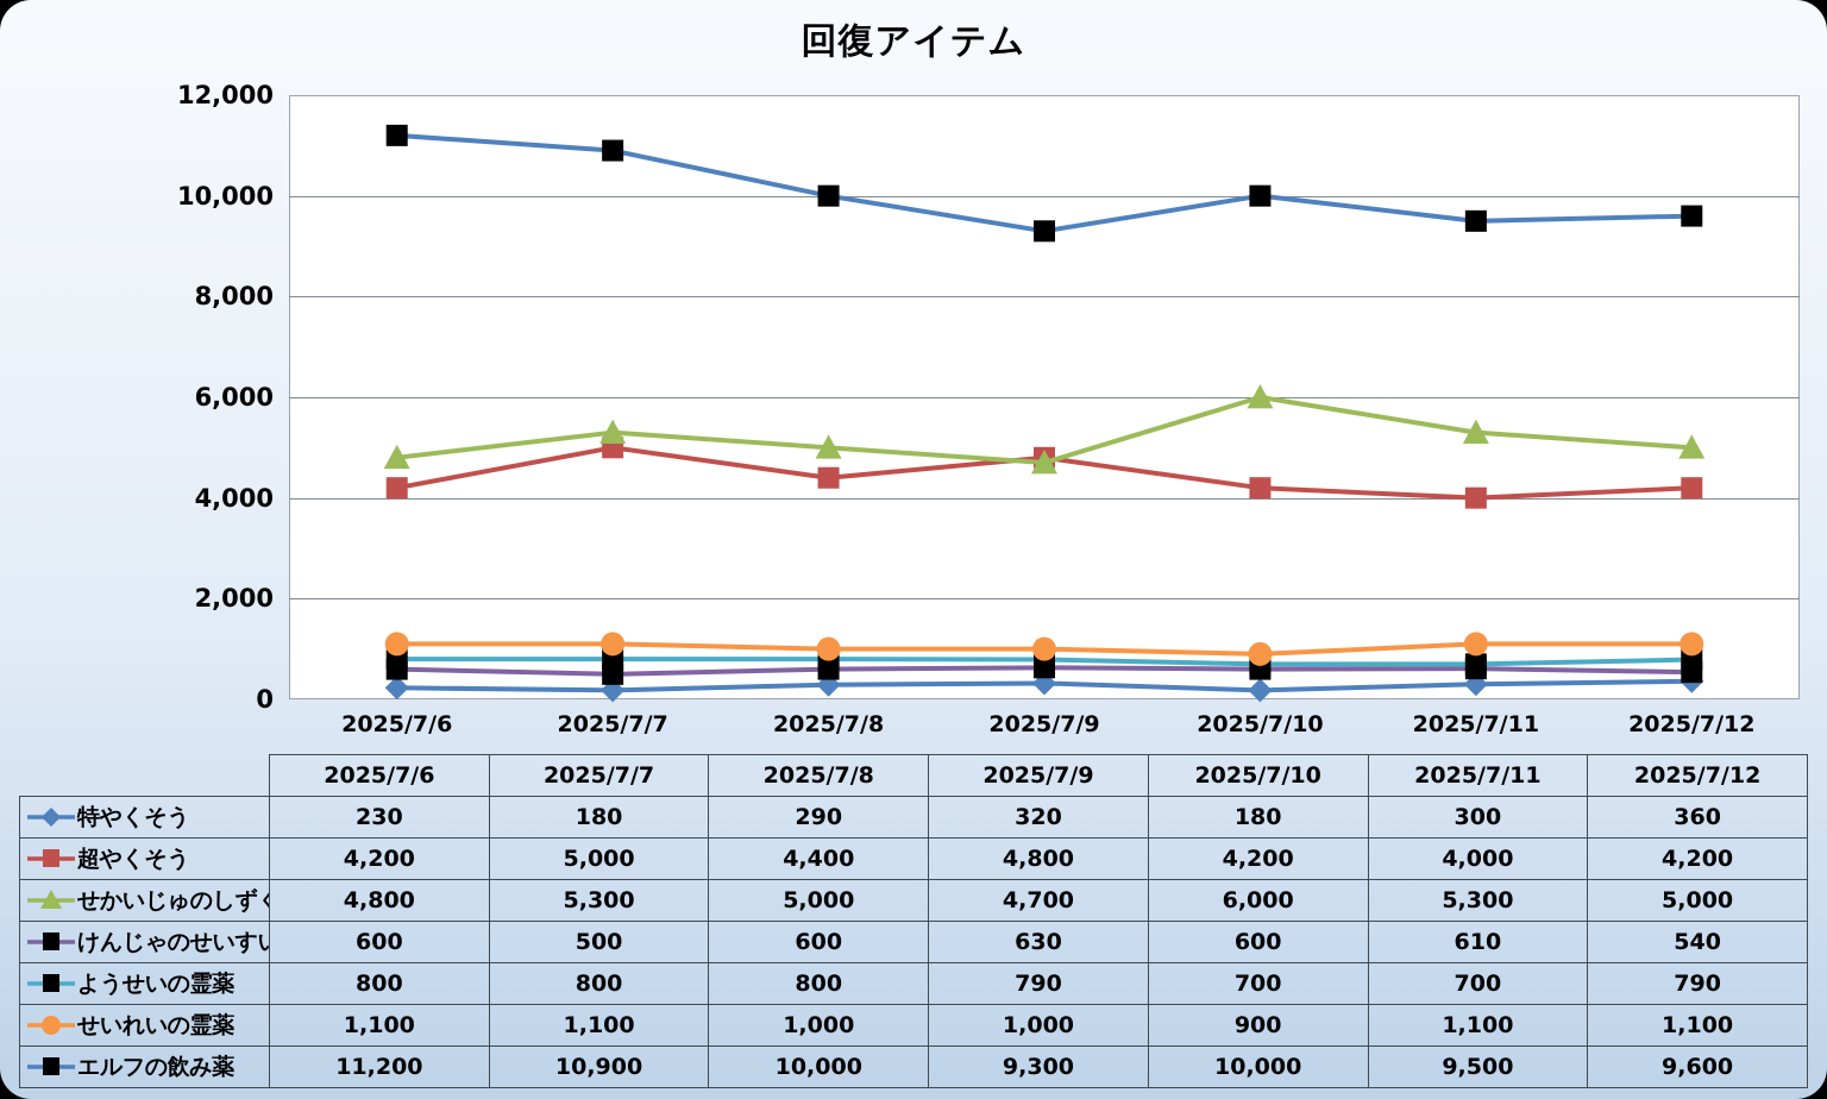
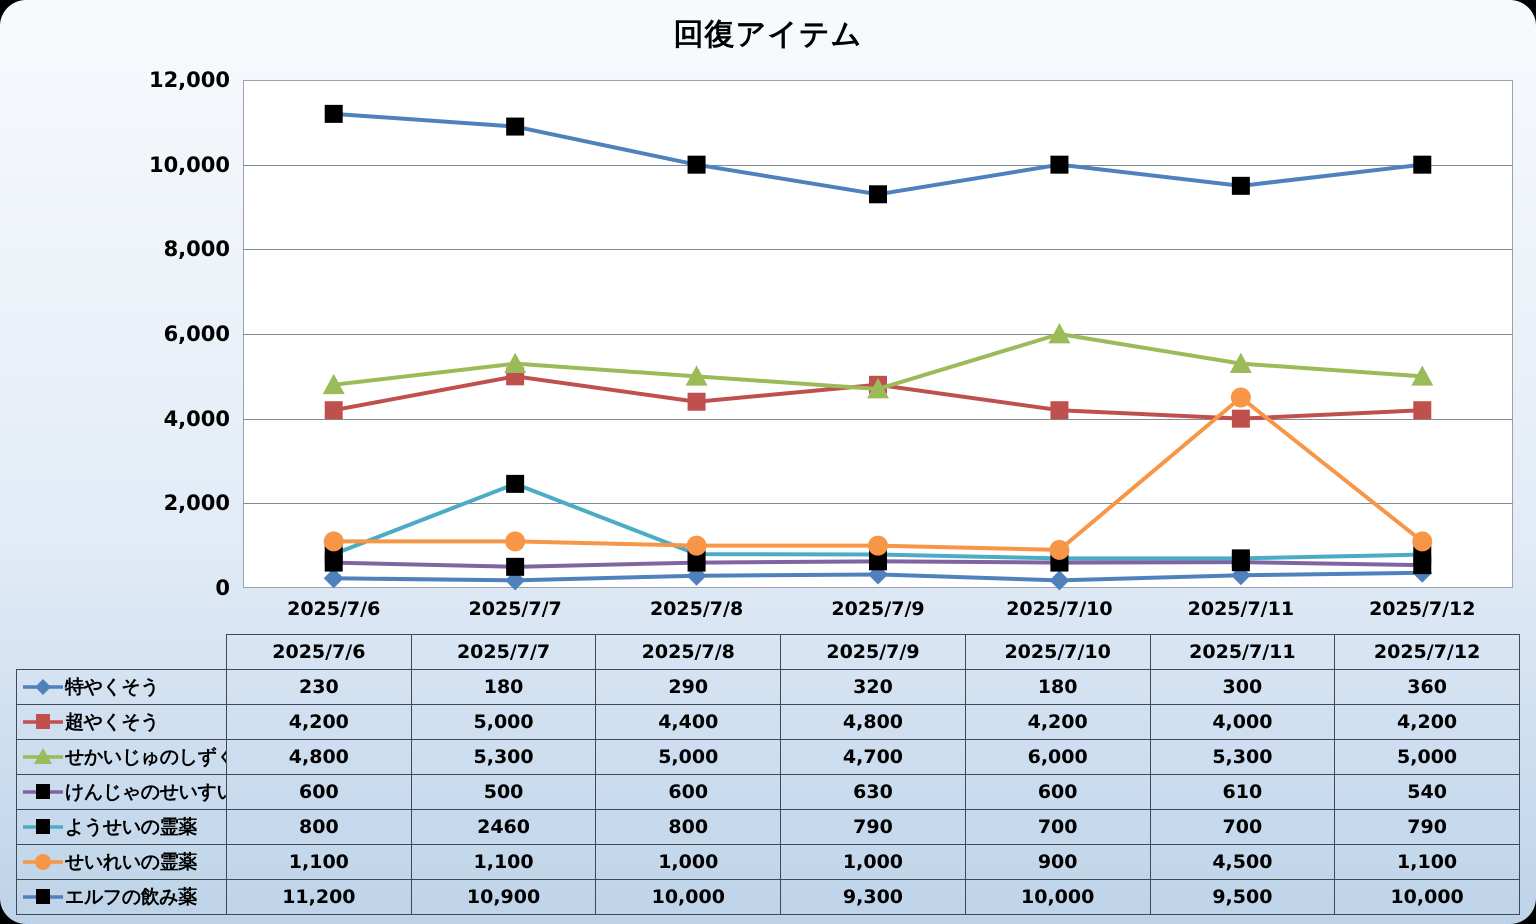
ようせいの霊薬/2025/7/7: 800 -> 2460
せいれいの霊薬/2025/7/11: 1,100 -> 4,500
エルフの飲み薬/2025/7/12: 9,600 -> 10,000
